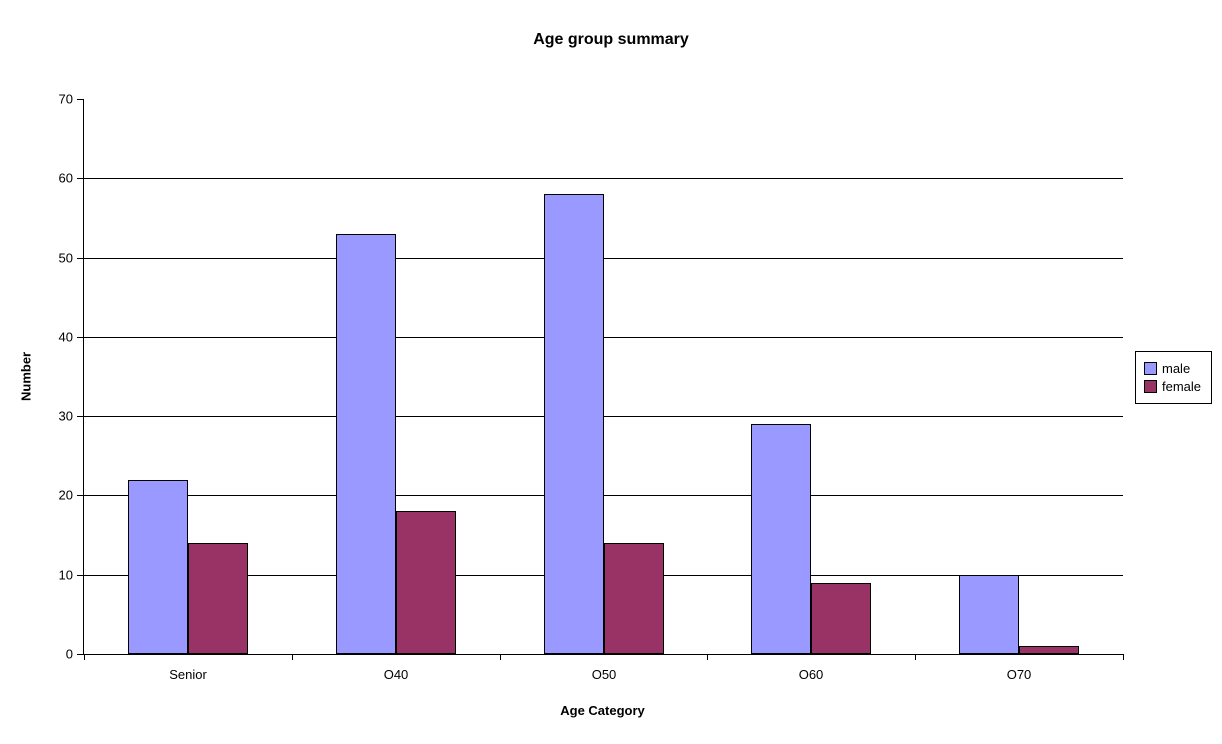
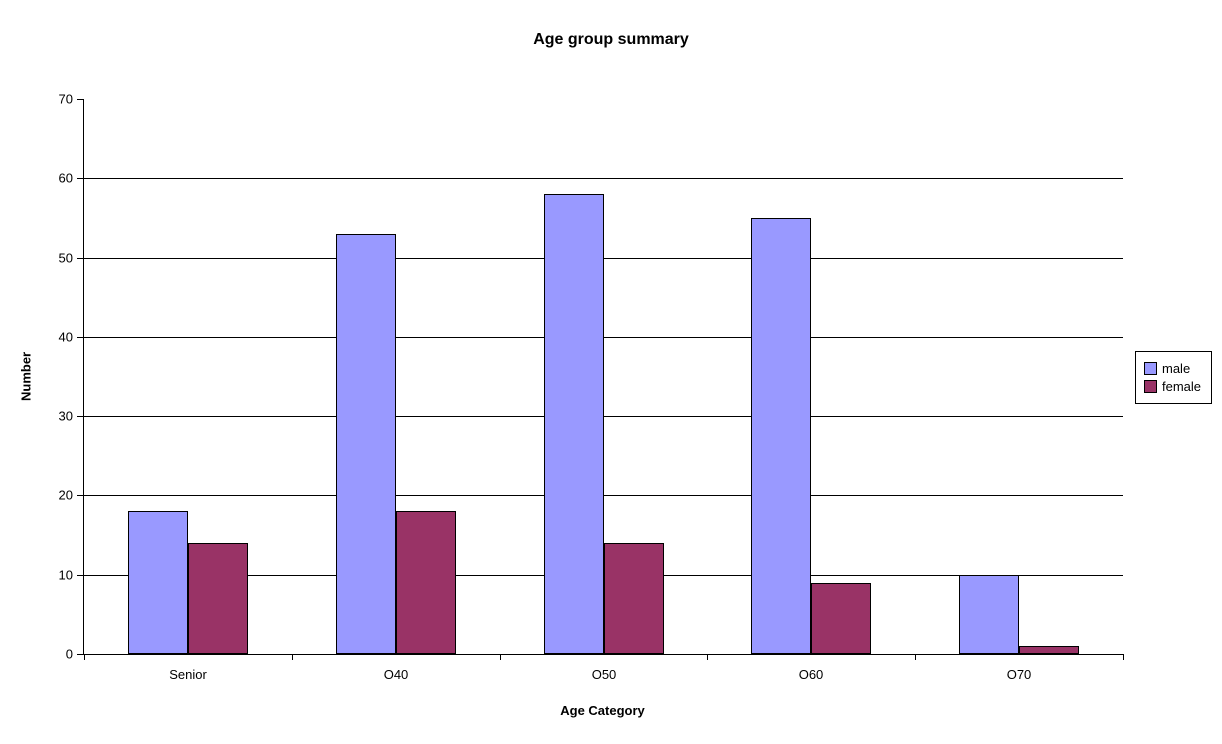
male/Senior: 22 -> 18
male/O60: 29 -> 55
